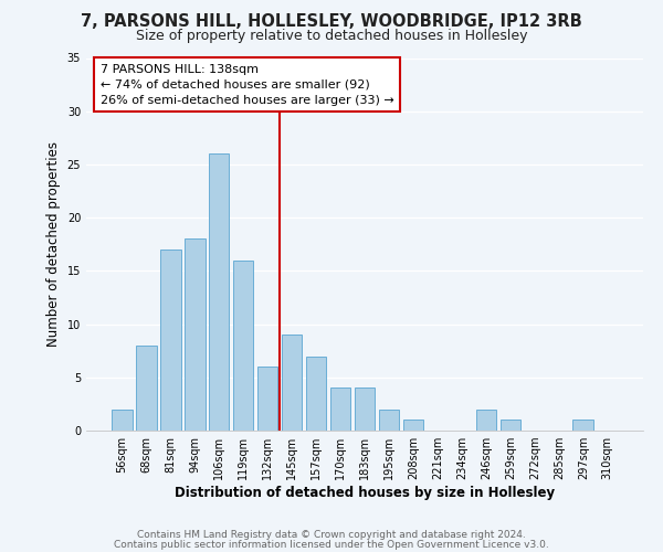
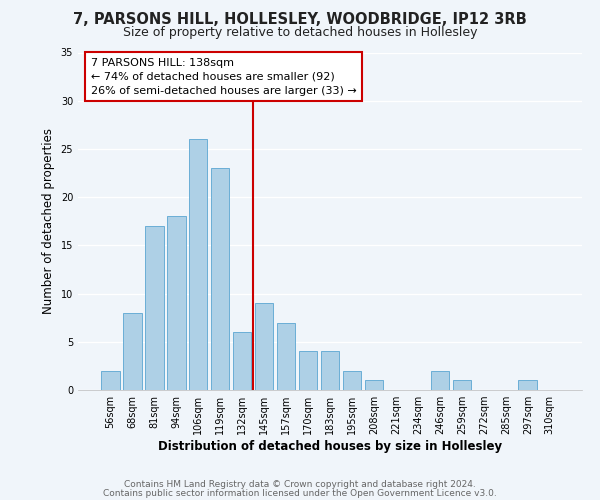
119sqm: 16 -> 23
